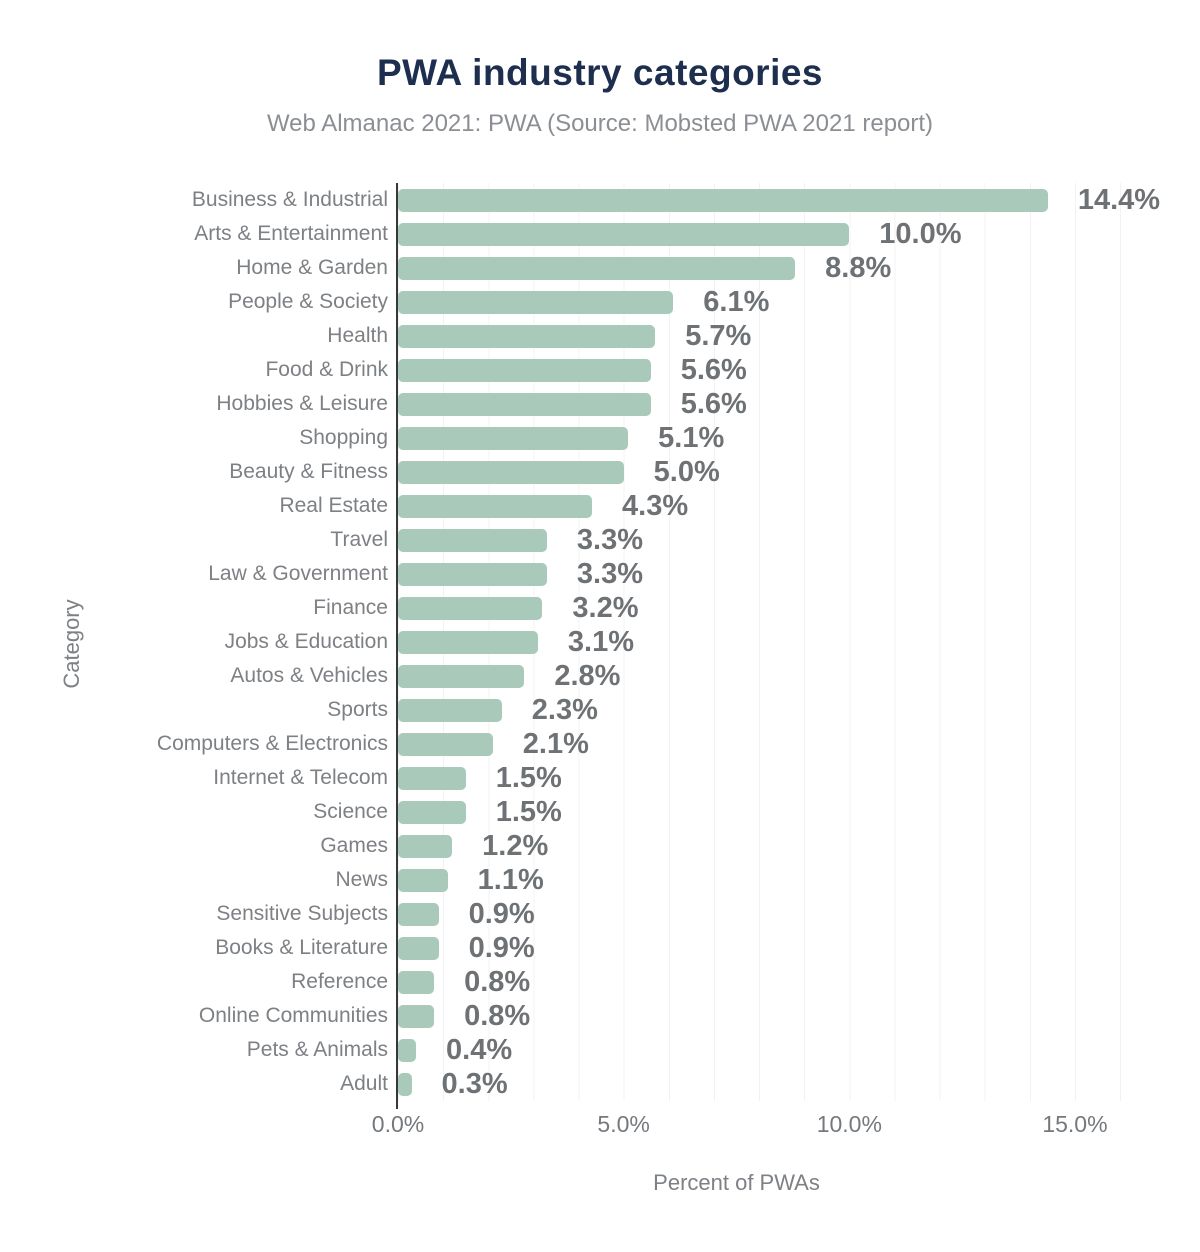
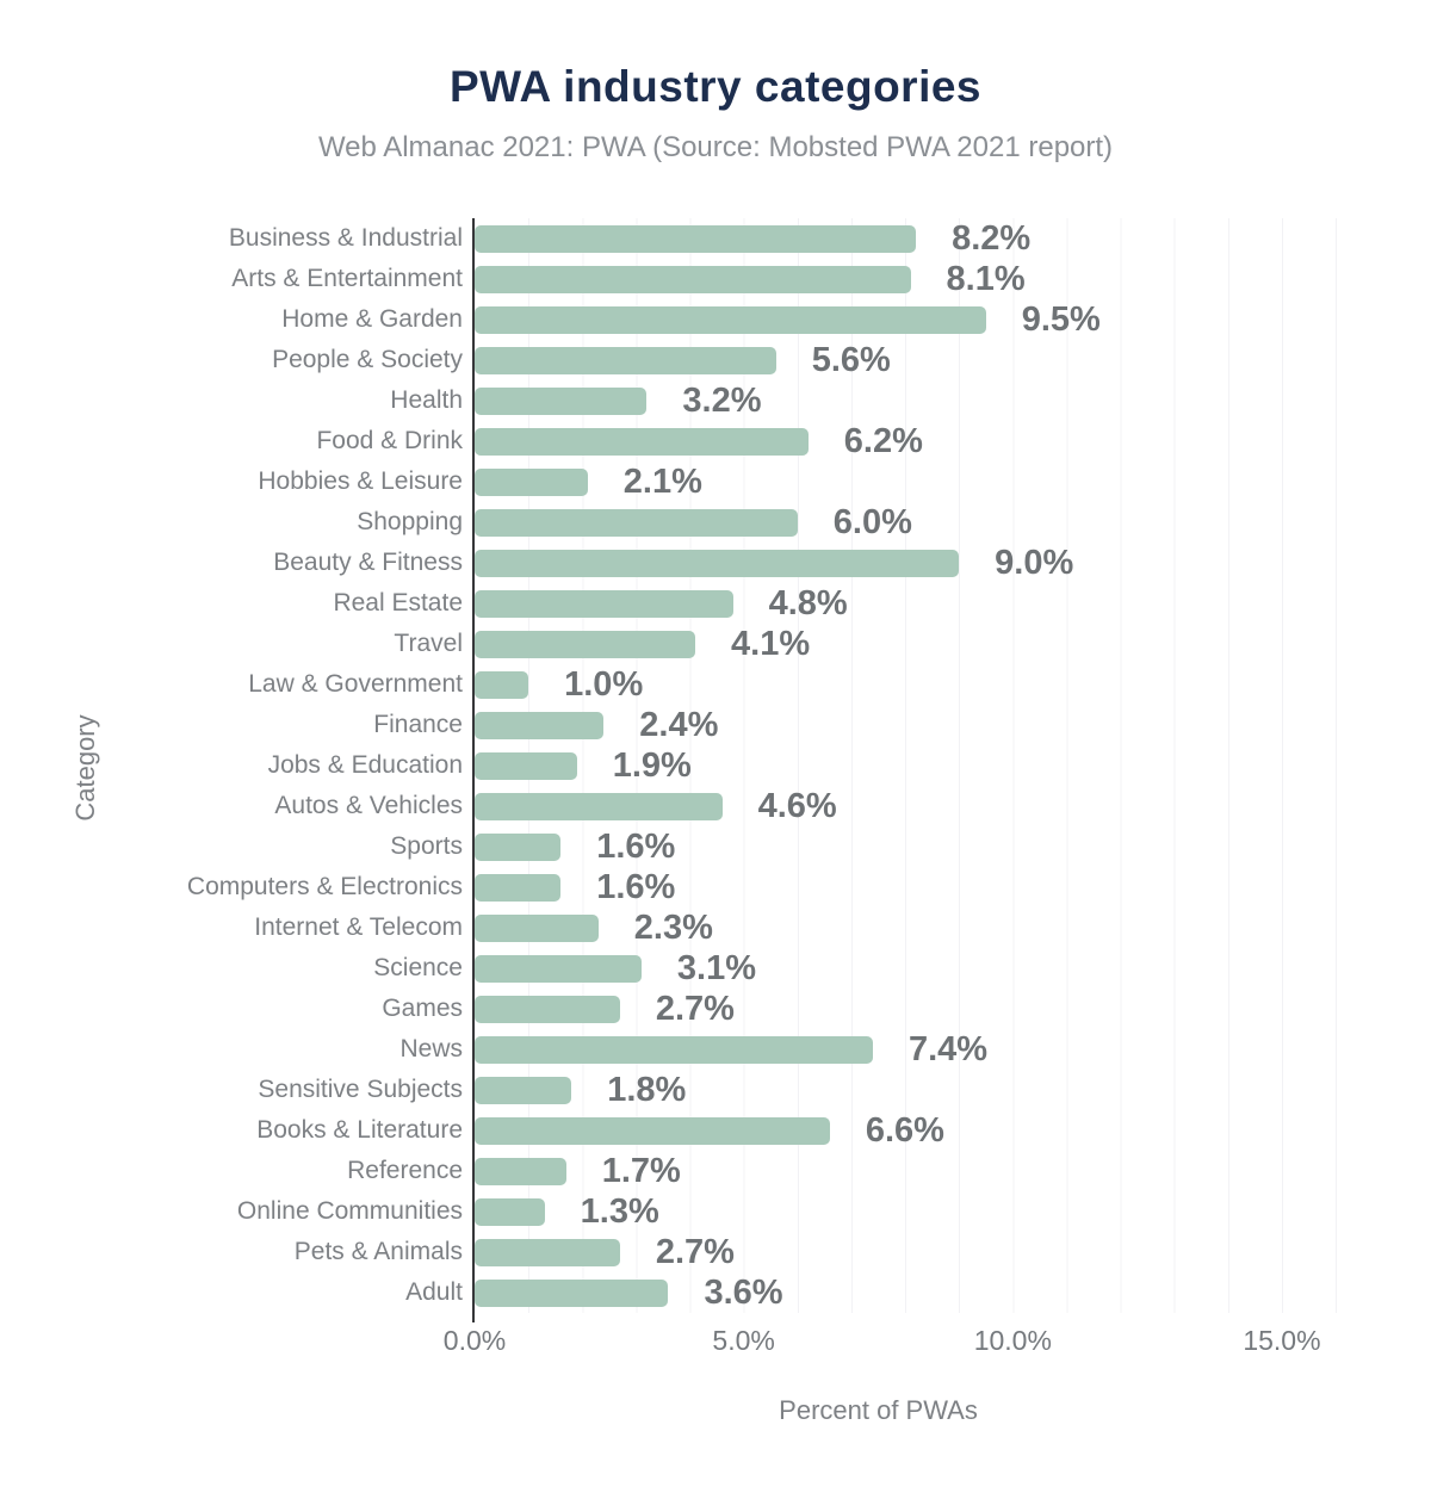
Business & Industrial: 14.4% -> 8.2%
Arts & Entertainment: 10.0% -> 8.1%
Home & Garden: 8.8% -> 9.5%
People & Society: 6.1% -> 5.6%
Health: 5.7% -> 3.2%
Food & Drink: 5.6% -> 6.2%
Hobbies & Leisure: 5.6% -> 2.1%
Shopping: 5.1% -> 6.0%
Beauty & Fitness: 5.0% -> 9.0%
Real Estate: 4.3% -> 4.8%
Travel: 3.3% -> 4.1%
Law & Government: 3.3% -> 1.0%
Finance: 3.2% -> 2.4%
Jobs & Education: 3.1% -> 1.9%
Autos & Vehicles: 2.8% -> 4.6%
Sports: 2.3% -> 1.6%
Computers & Electronics: 2.1% -> 1.6%
Internet & Telecom: 1.5% -> 2.3%
Science: 1.5% -> 3.1%
Games: 1.2% -> 2.7%
News: 1.1% -> 7.4%
Sensitive Subjects: 0.9% -> 1.8%
Books & Literature: 0.9% -> 6.6%
Reference: 0.8% -> 1.7%
Online Communities: 0.8% -> 1.3%
Pets & Animals: 0.4% -> 2.7%
Adult: 0.3% -> 3.6%
